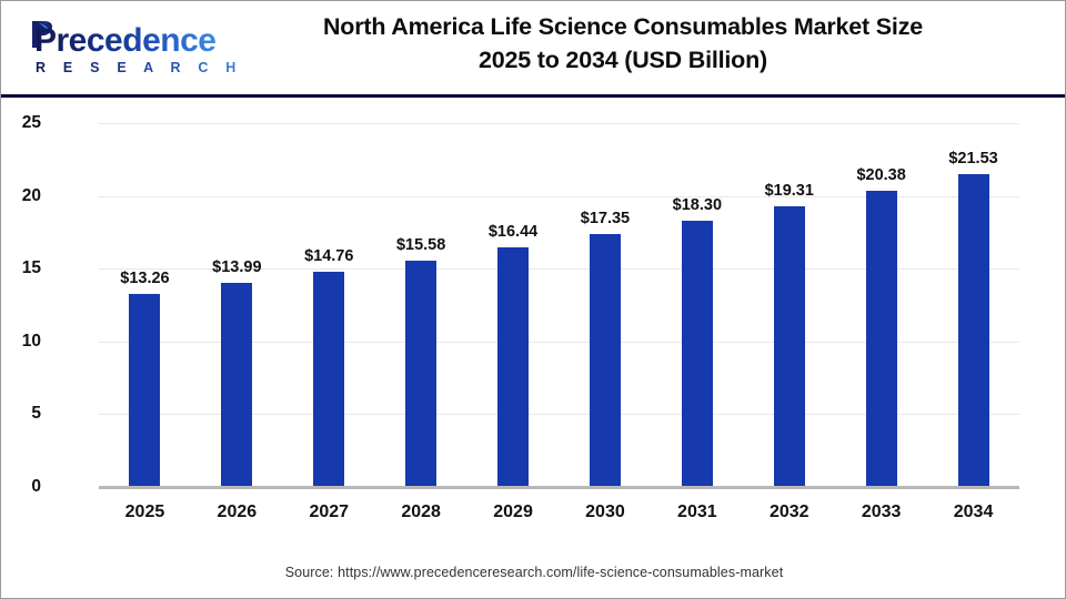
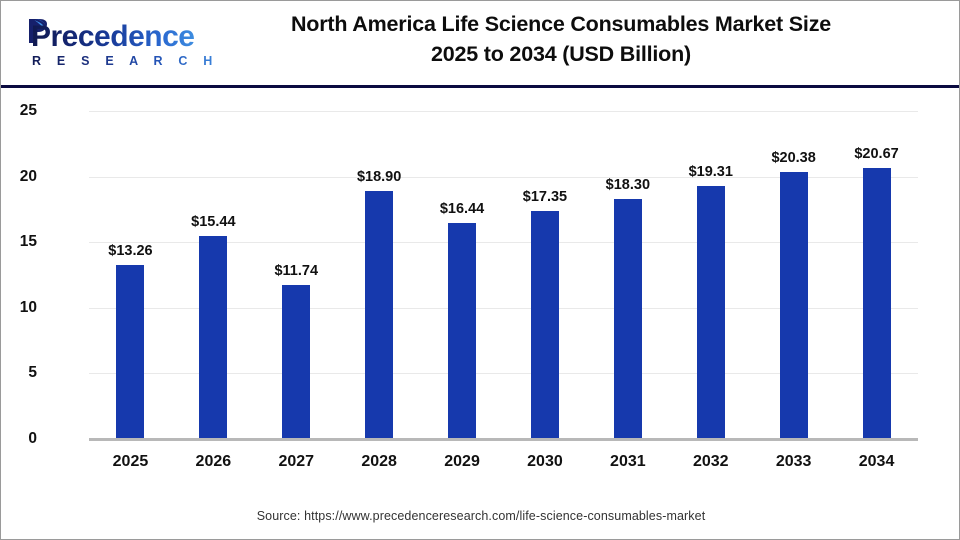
2026: $13.99 -> $15.44
2027: $14.76 -> $11.74
2028: $15.58 -> $18.90
2034: $21.53 -> $20.67
